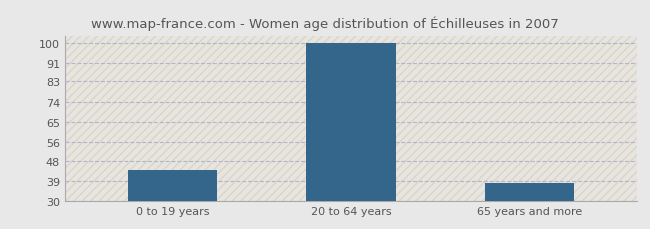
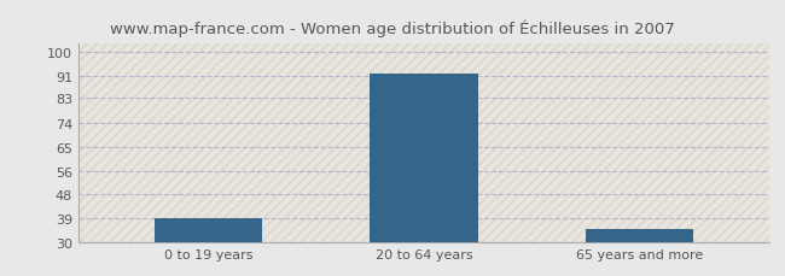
0 to 19 years: 44 -> 39
20 to 64 years: 100 -> 92
65 years and more: 38 -> 35
